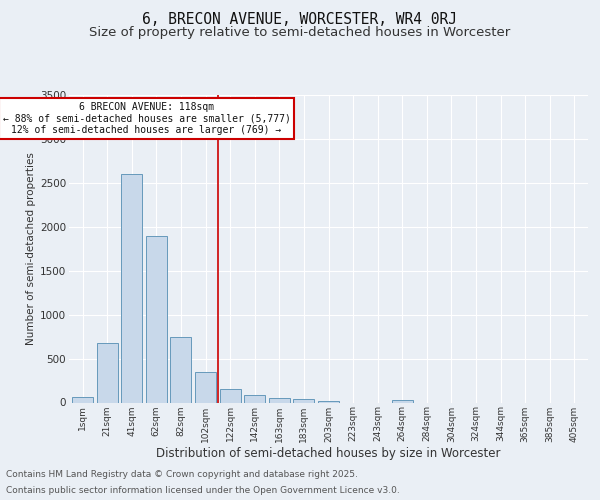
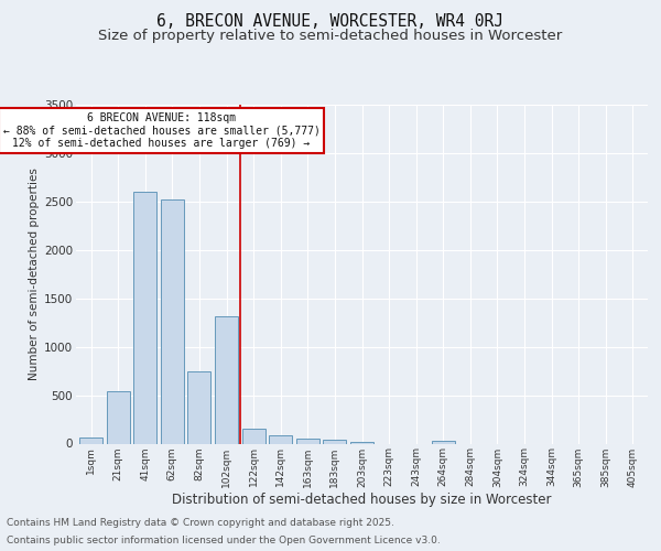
21sqm: 680 -> 540
62sqm: 1890 -> 2520
102sqm: 350 -> 1320
